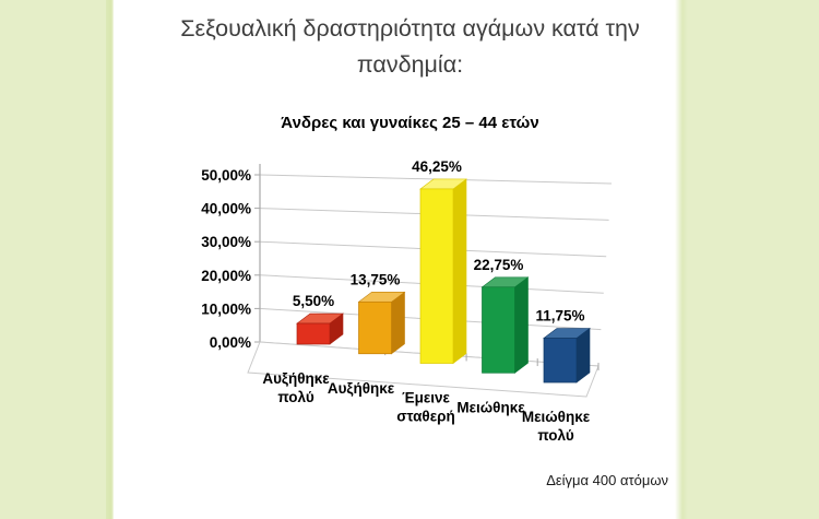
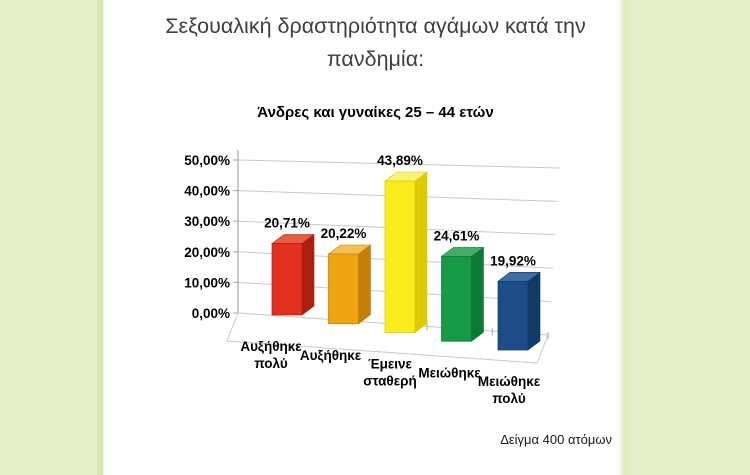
Αυξήθηκε πολύ: 5,50% -> 20,71%
Αυξήθηκε: 13,75% -> 20,22%
Έμεινε σταθερή: 46,25% -> 43,89%
Μειώθηκε: 22,75% -> 24,61%
Μειώθηκε πολύ: 11,75% -> 19,92%
